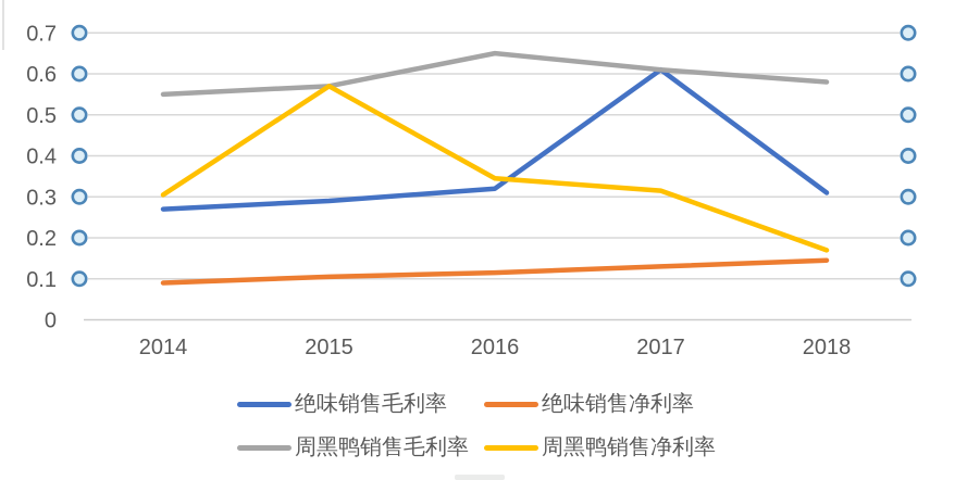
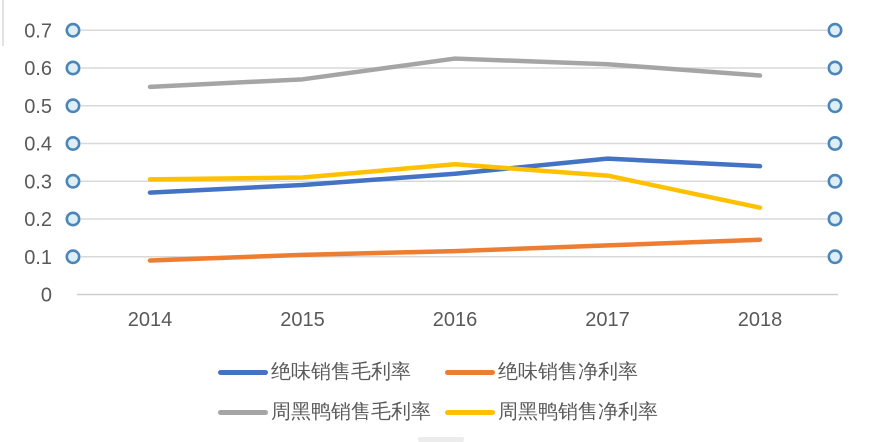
周黑鸭销售净利率/2015: 0.57 -> 0.31
周黑鸭销售毛利率/2016: 0.65 -> 0.62
绝味销售毛利率/2017: 0.61 -> 0.36
绝味销售毛利率/2018: 0.31 -> 0.34
周黑鸭销售净利率/2018: 0.17 -> 0.23
